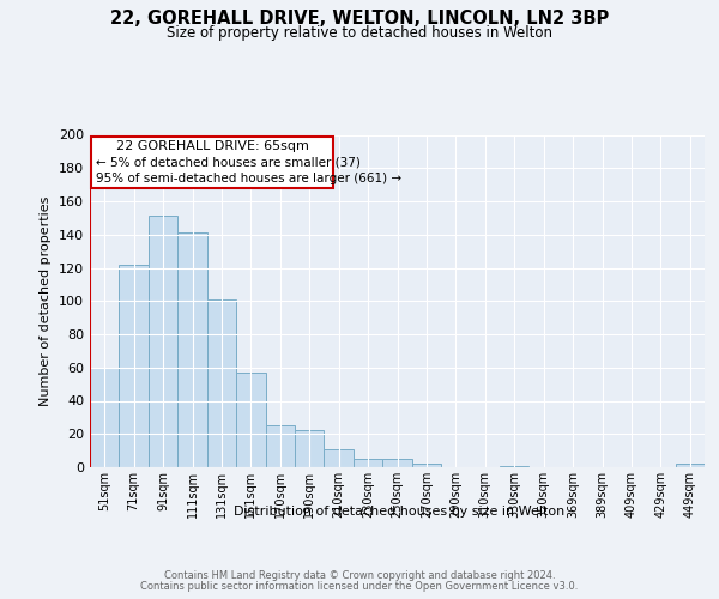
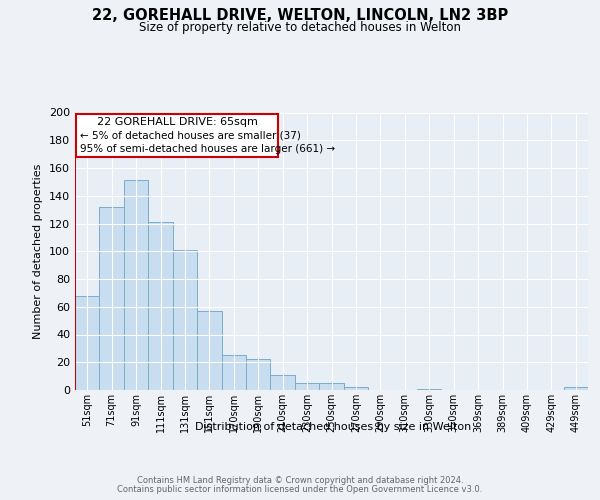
51sqm: 60 -> 68
71sqm: 122 -> 132
111sqm: 141 -> 121
